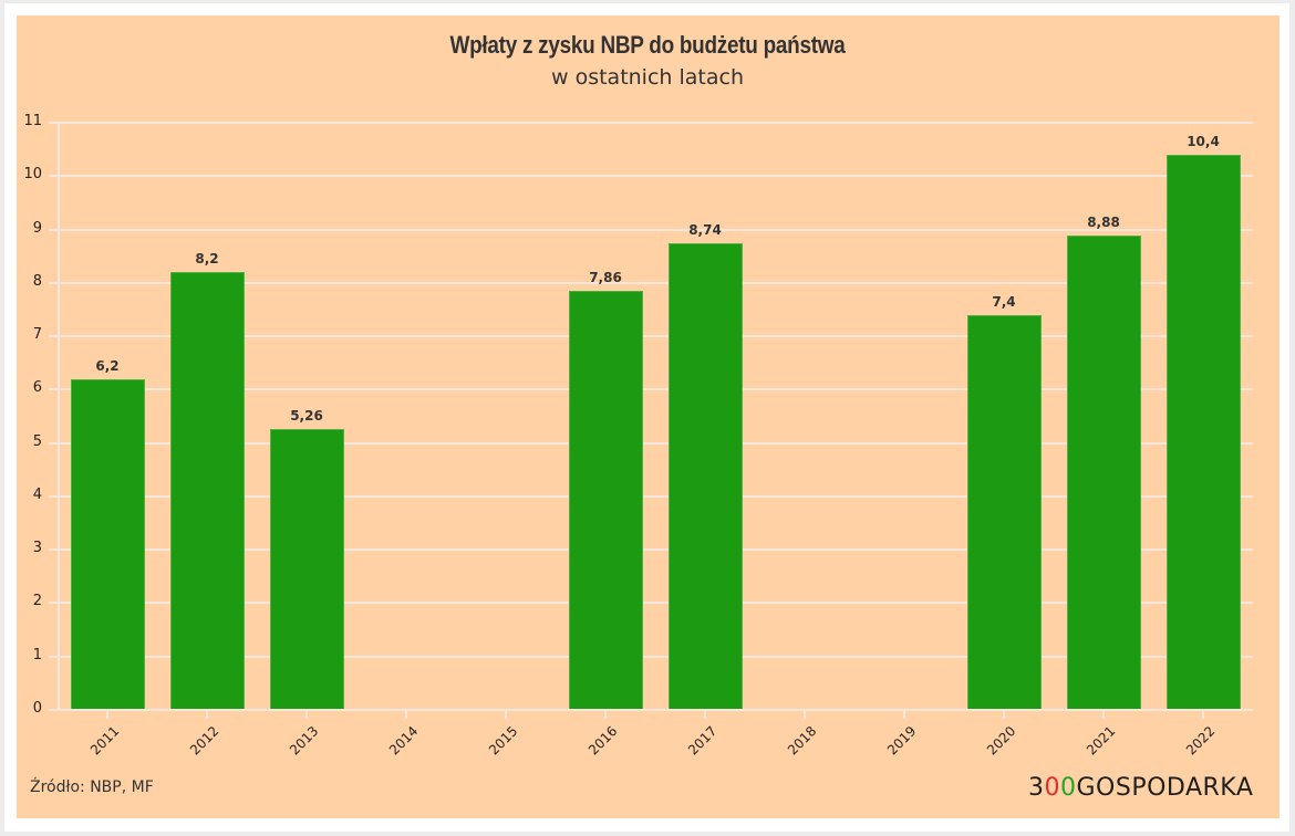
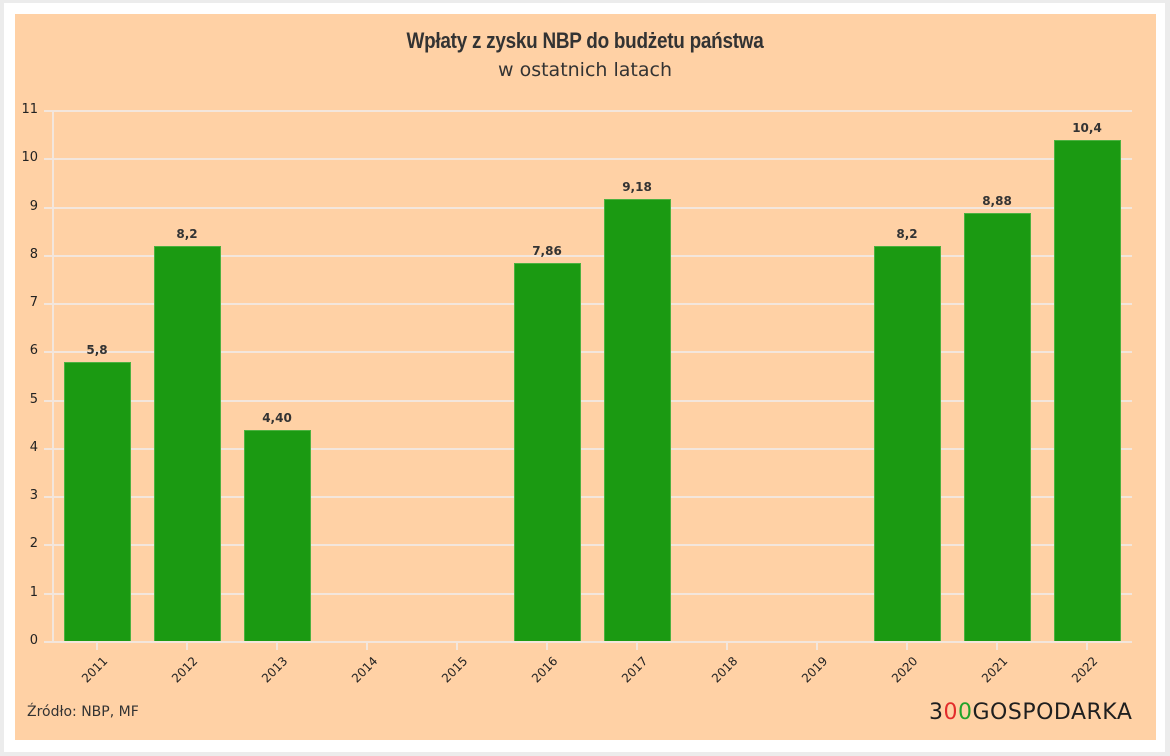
2011: 6,2 -> 5,8
2013: 5,26 -> 4,40
2017: 8,74 -> 9,18
2020: 7,4 -> 8,2
